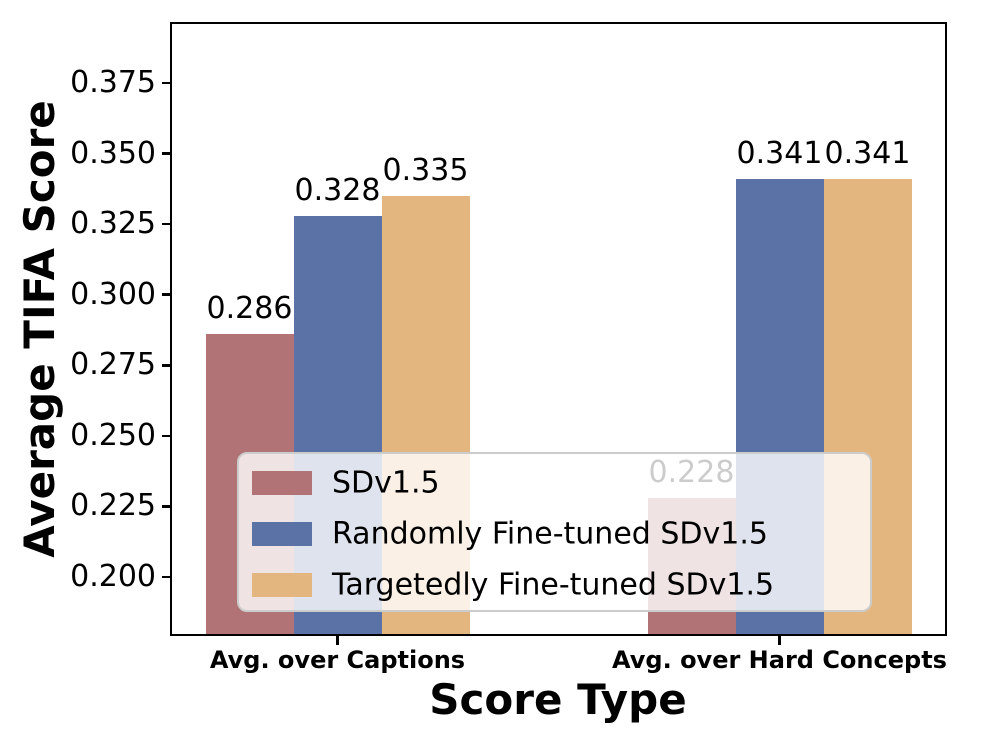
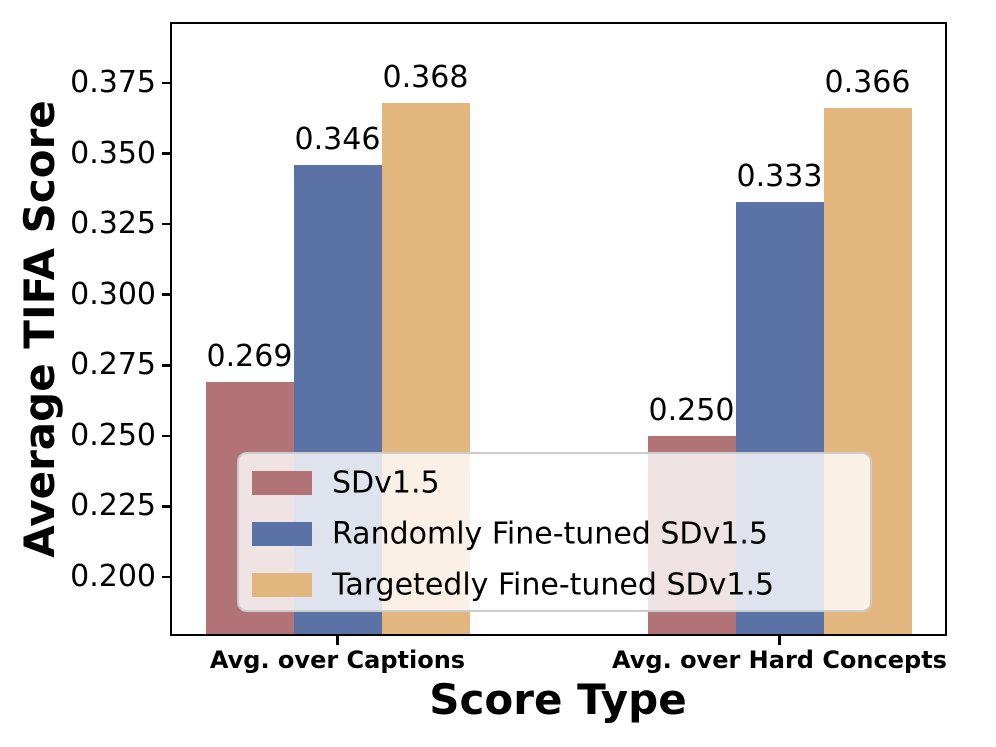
SDv1.5/Avg. over Captions: 0.286 -> 0.269
Randomly Fine-tuned SDv1.5/Avg. over Captions: 0.328 -> 0.346
Targetedly Fine-tuned SDv1.5/Avg. over Captions: 0.335 -> 0.368
SDv1.5/Avg. over Hard Concepts: 0.228 -> 0.250
Randomly Fine-tuned SDv1.5/Avg. over Hard Concepts: 0.341 -> 0.333
Targetedly Fine-tuned SDv1.5/Avg. over Hard Concepts: 0.341 -> 0.366
